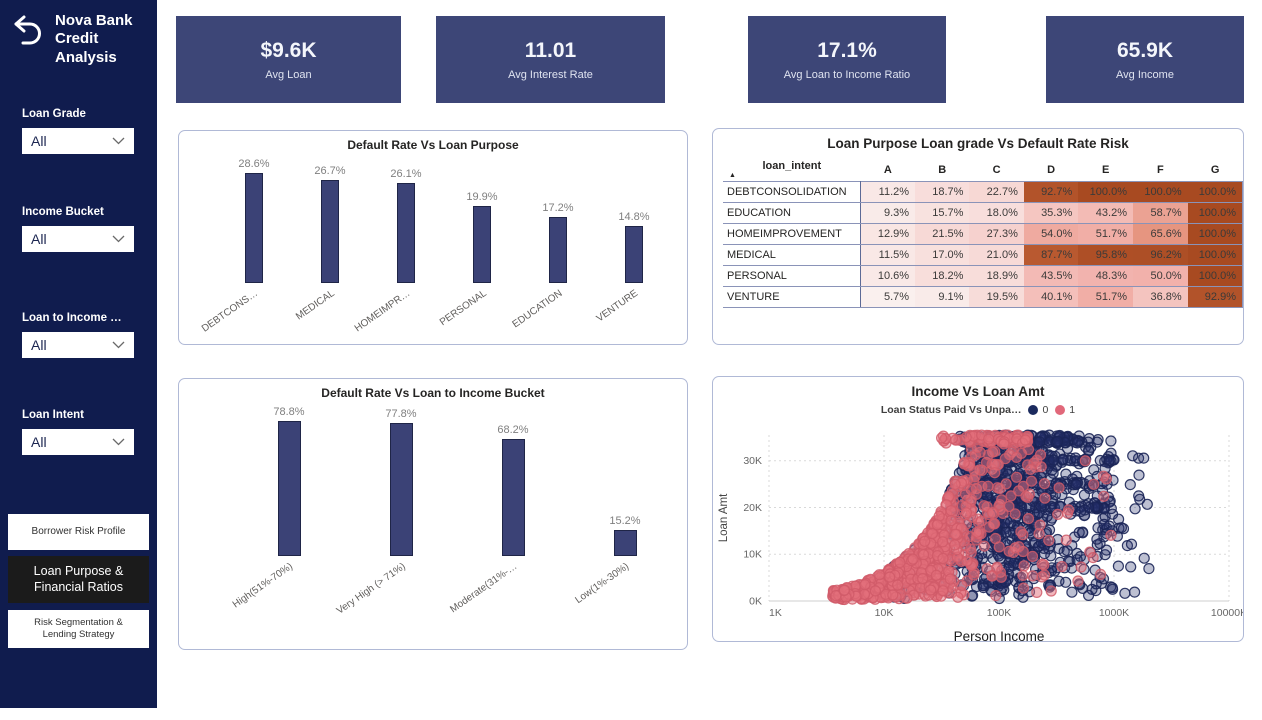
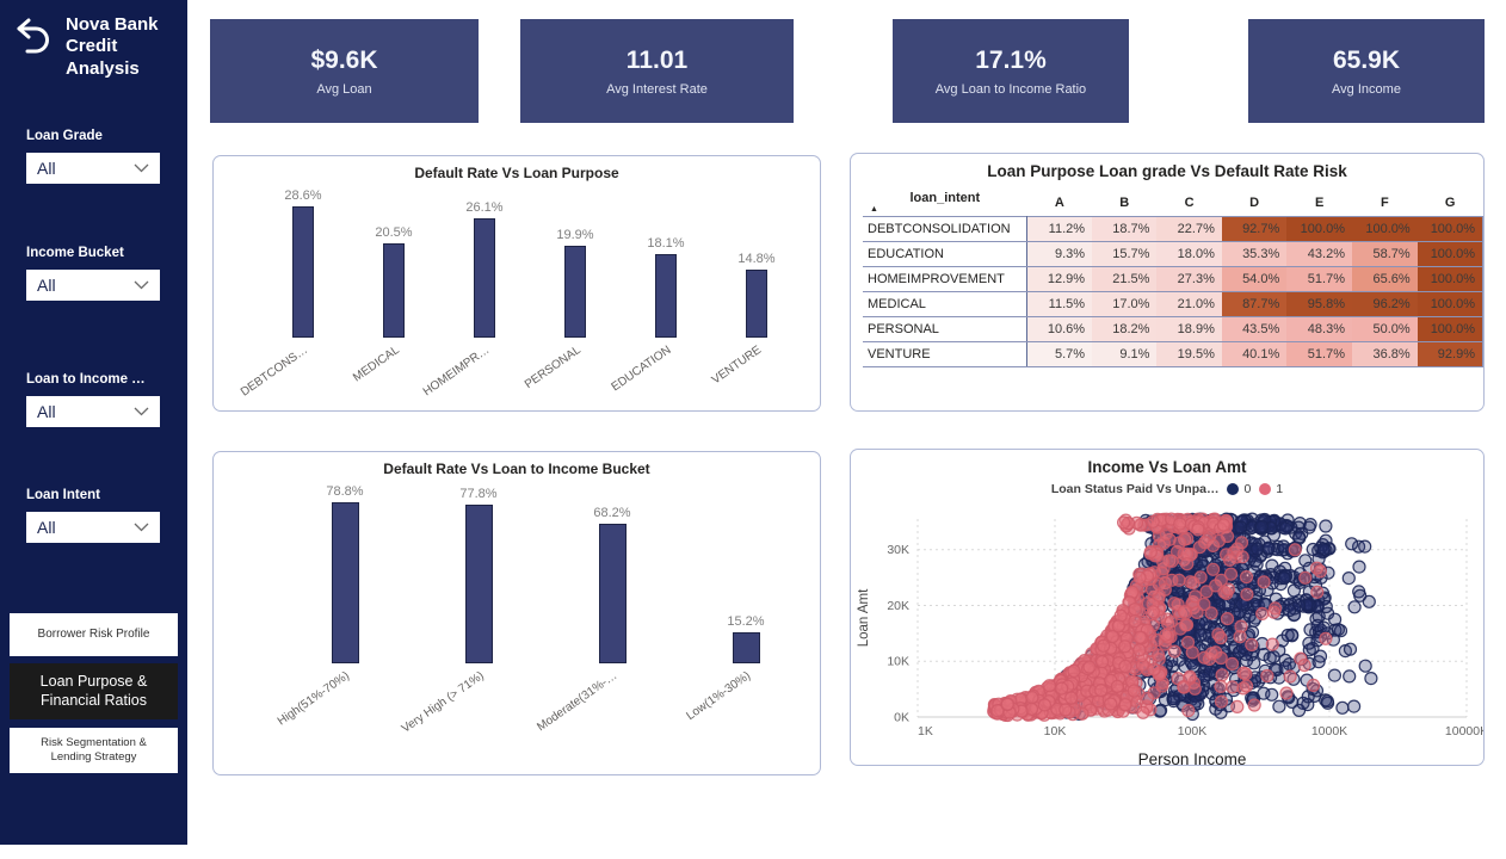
Default Rate Vs Loan Purpose/MEDICAL: 26.7% -> 20.5%
Default Rate Vs Loan Purpose/EDUCATION: 17.2% -> 18.1%
